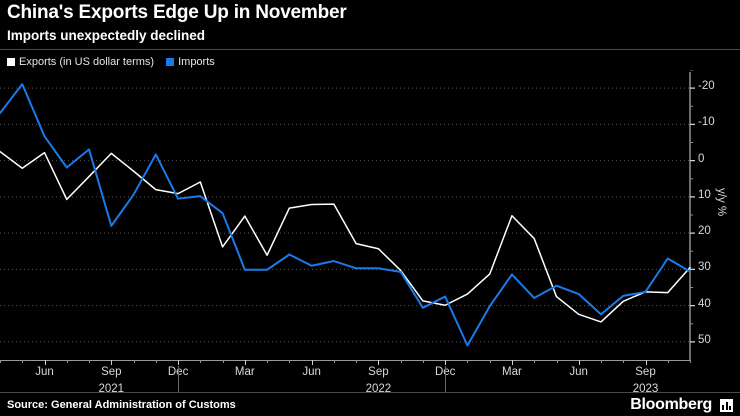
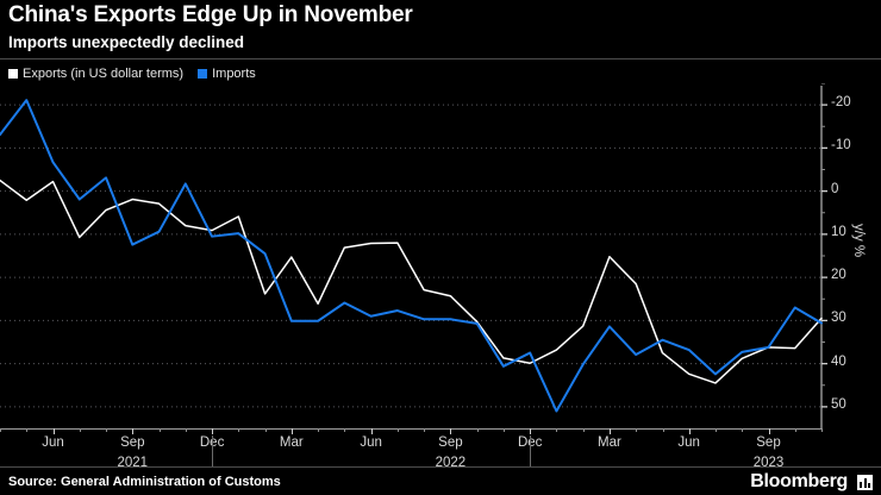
Exports (in US dollar terms)/Sep 2021: 32 -> 28
Imports/Sep 2021: 12 -> 18
